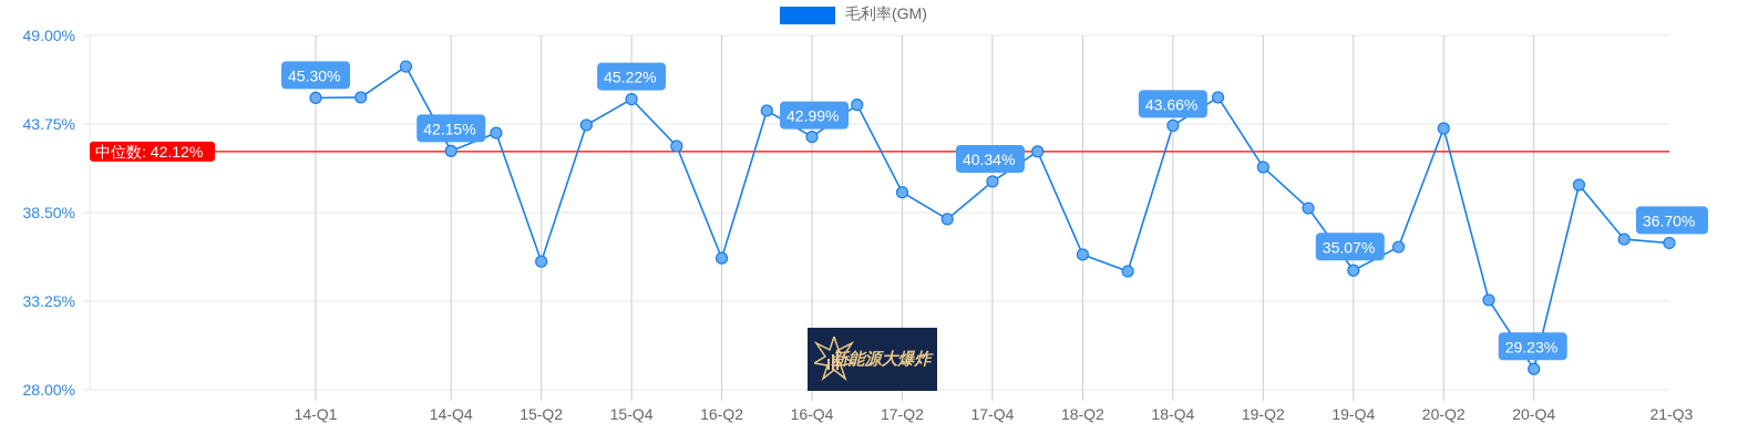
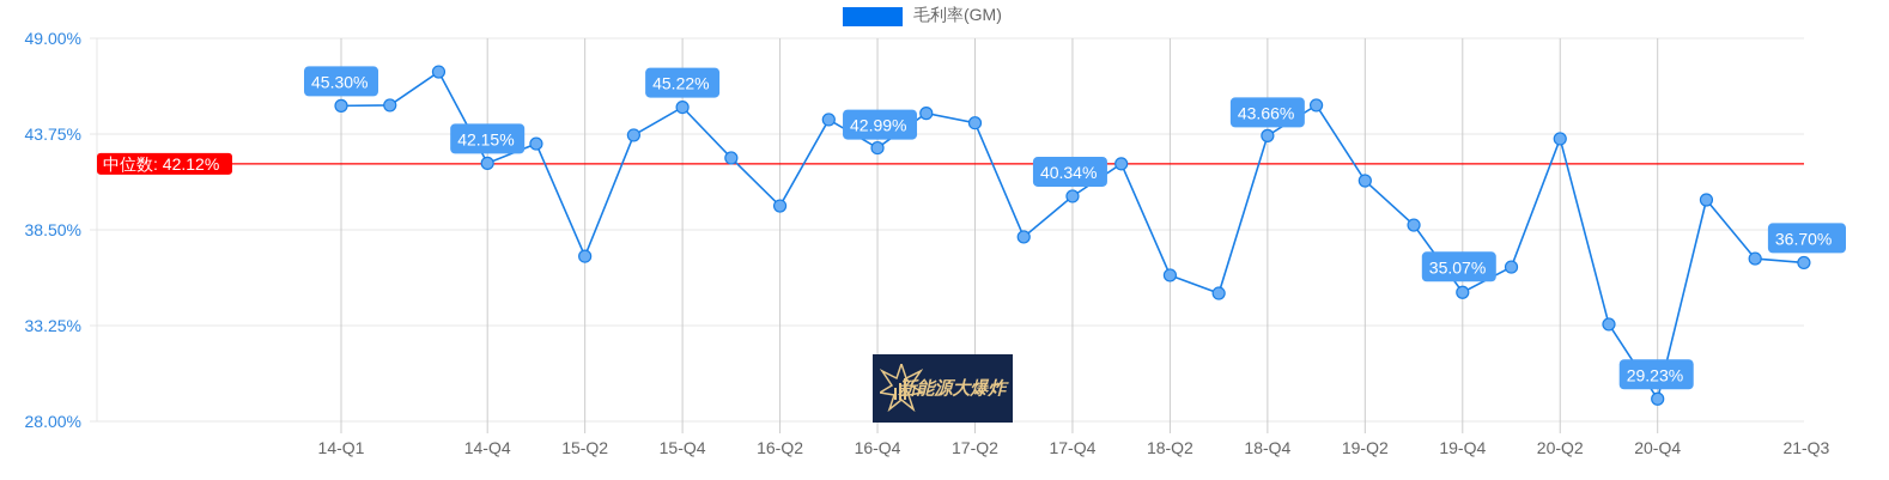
15-Q2: 35.6% -> 37.0%
16-Q2: 35.8% -> 39.8%
17-Q2: 39.7% -> 44.4%
